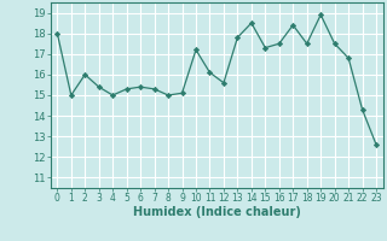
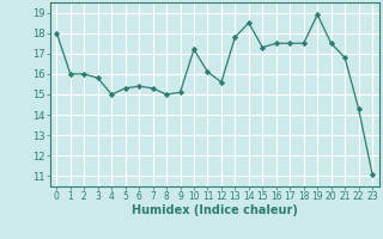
1: 15.0 -> 16.0
3: 15.4 -> 15.8
17: 18.4 -> 17.5
23: 12.6 -> 11.1
